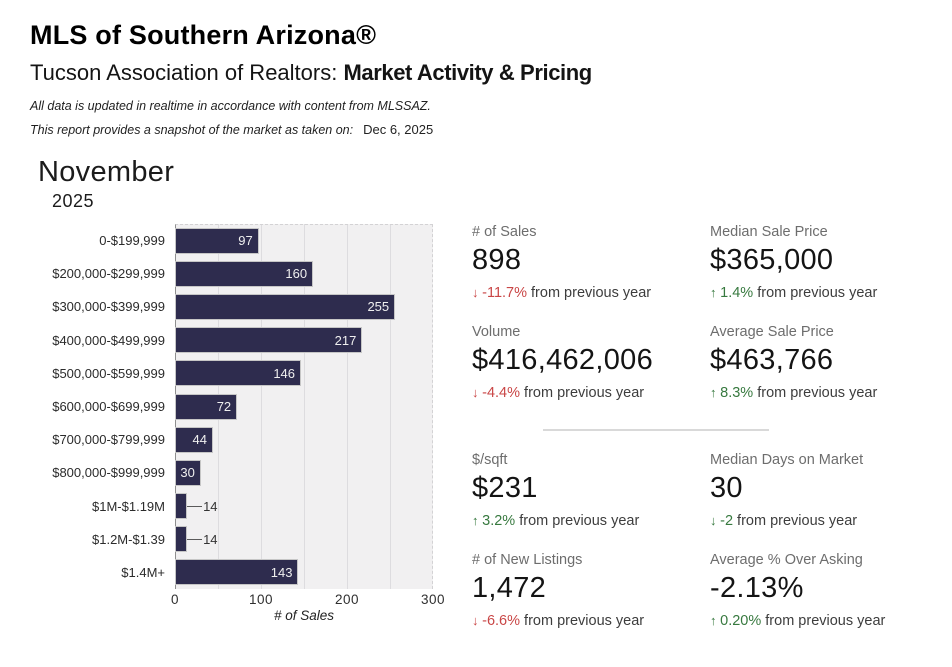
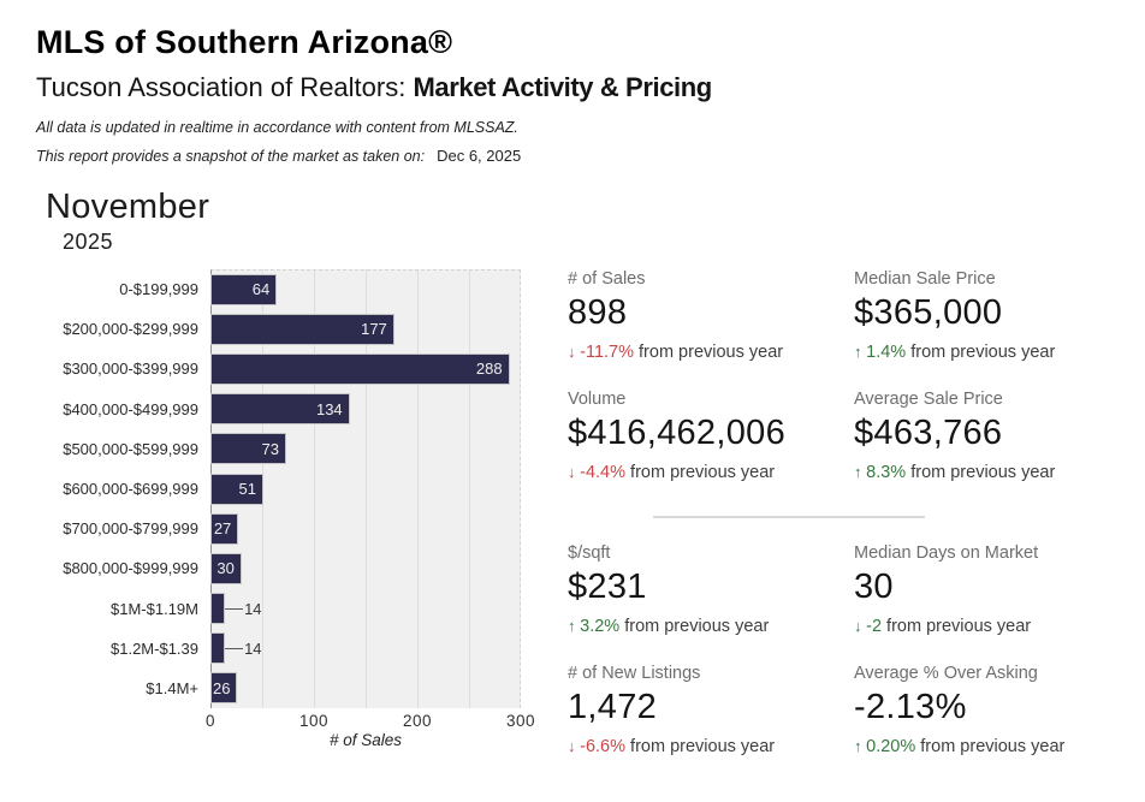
0-$199,999: 97 -> 64
$200,000-$299,999: 160 -> 177
$300,000-$399,999: 255 -> 288
$400,000-$499,999: 217 -> 134
$500,000-$599,999: 146 -> 73
$600,000-$699,999: 72 -> 51
$700,000-$799,999: 44 -> 27
$1.4M+: 143 -> 26
